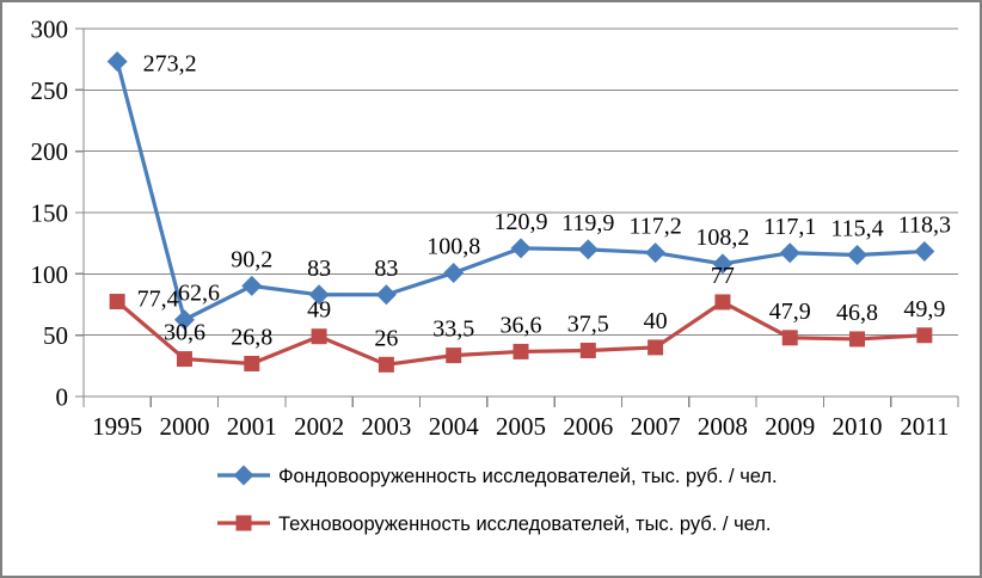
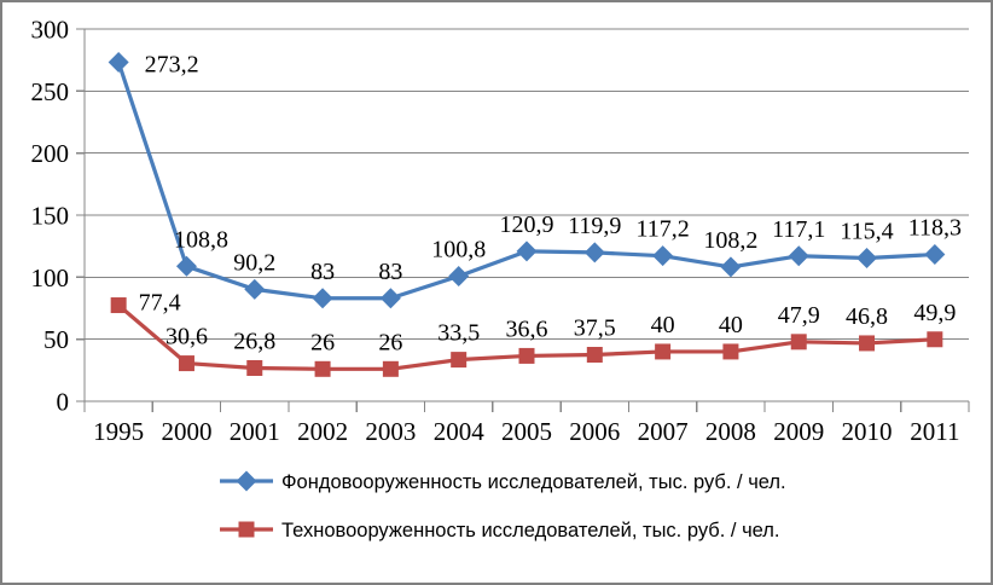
Фондовооруженность исследователей, тыс. руб. / чел./2000: 62,6 -> 108,8
Техновооруженность исследователей, тыс. руб. / чел./2002: 49 -> 26
Техновооруженность исследователей, тыс. руб. / чел./2008: 77 -> 40
